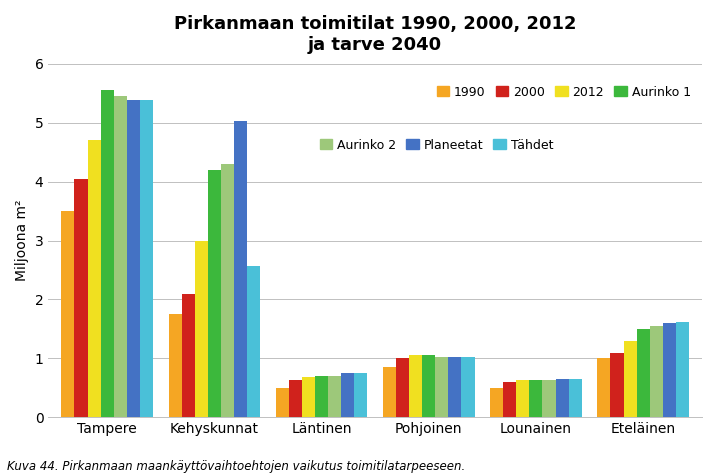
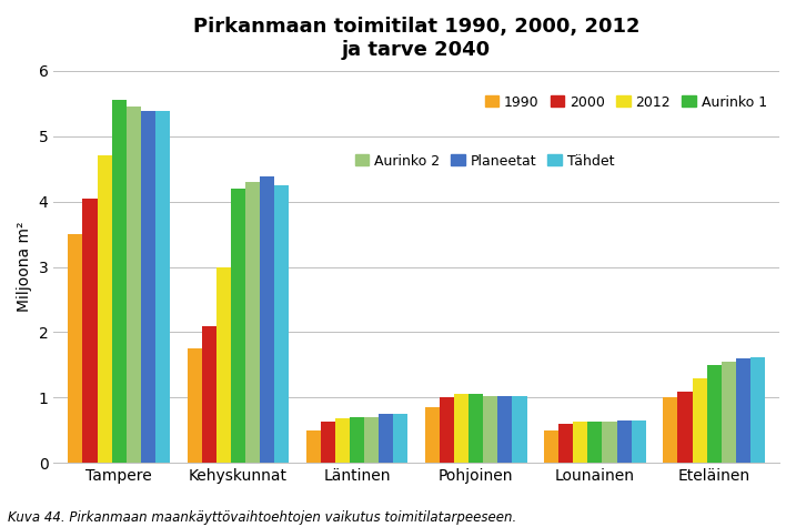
Planeetat/Kehyskunnat: 5.02 -> 4.38
Tähdet/Kehyskunnat: 2.56 -> 4.25
